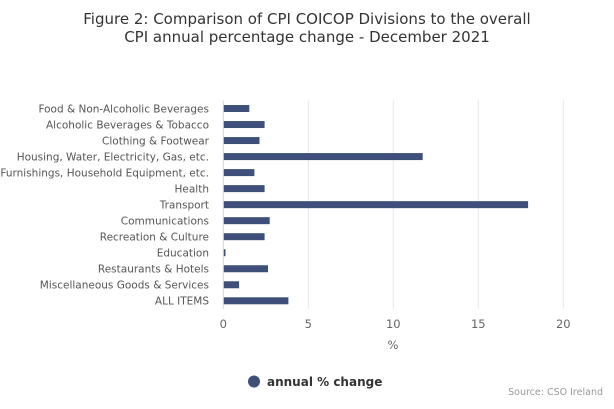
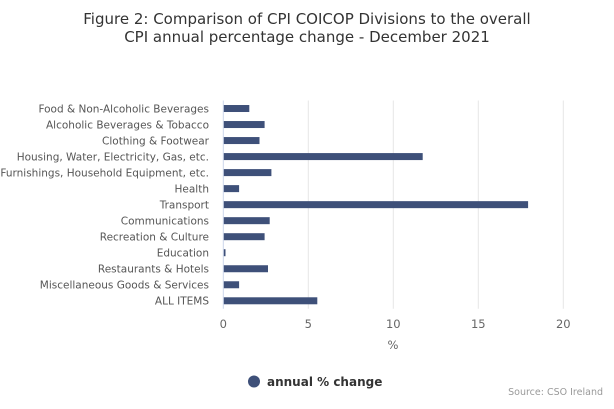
Furnishings, Household Equipment, etc.: 1.8 -> 2.8
Health: 2.4 -> 0.9
ALL ITEMS: 3.8 -> 5.5
